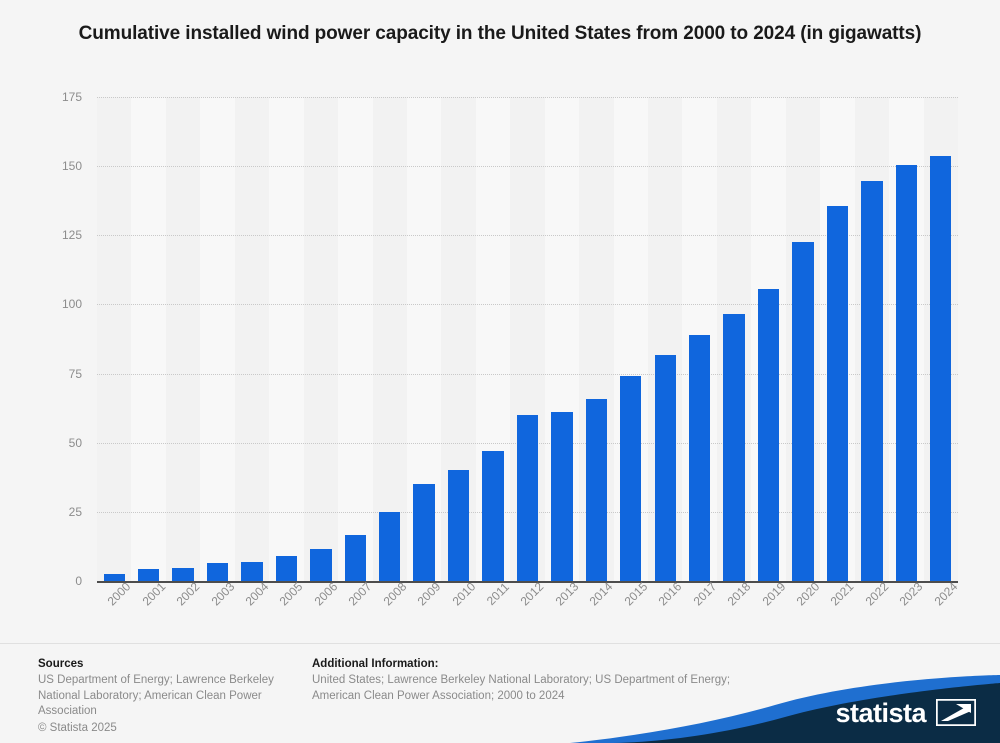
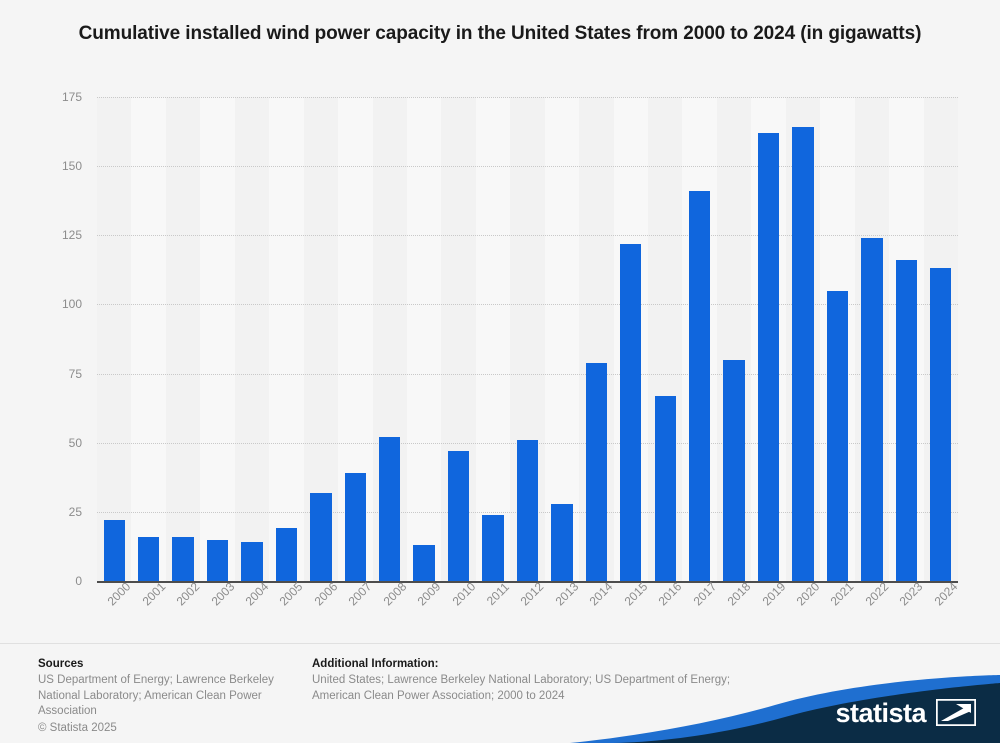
2000: 2 -> 22
2001: 4 -> 16
2002: 5 -> 16
2003: 6 -> 15
2004: 7 -> 14
2005: 9 -> 19
2006: 12 -> 32
2007: 17 -> 39
2008: 25 -> 52
2009: 35 -> 13
2010: 40 -> 47
2011: 47 -> 24
2012: 60 -> 51
2013: 61 -> 28
2014: 66 -> 79
2015: 74 -> 122
2016: 82 -> 67
2017: 89 -> 141
2018: 97 -> 80
2019: 106 -> 162
2020: 122 -> 164
2021: 136 -> 105
2022: 144 -> 124
2023: 150 -> 116
2024: 154 -> 113
